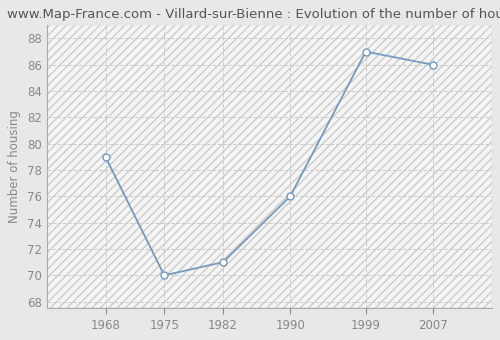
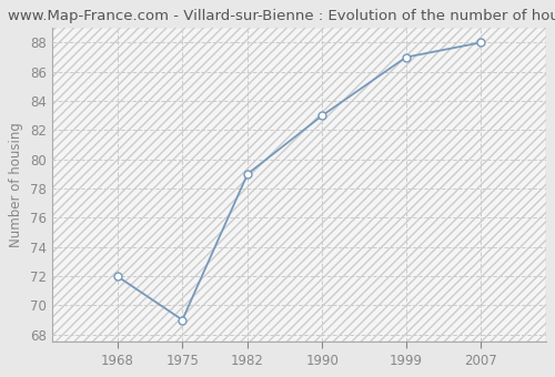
1968: 79 -> 72
1975: 70 -> 69
1982: 71 -> 79
1990: 76 -> 83
2007: 86 -> 88
